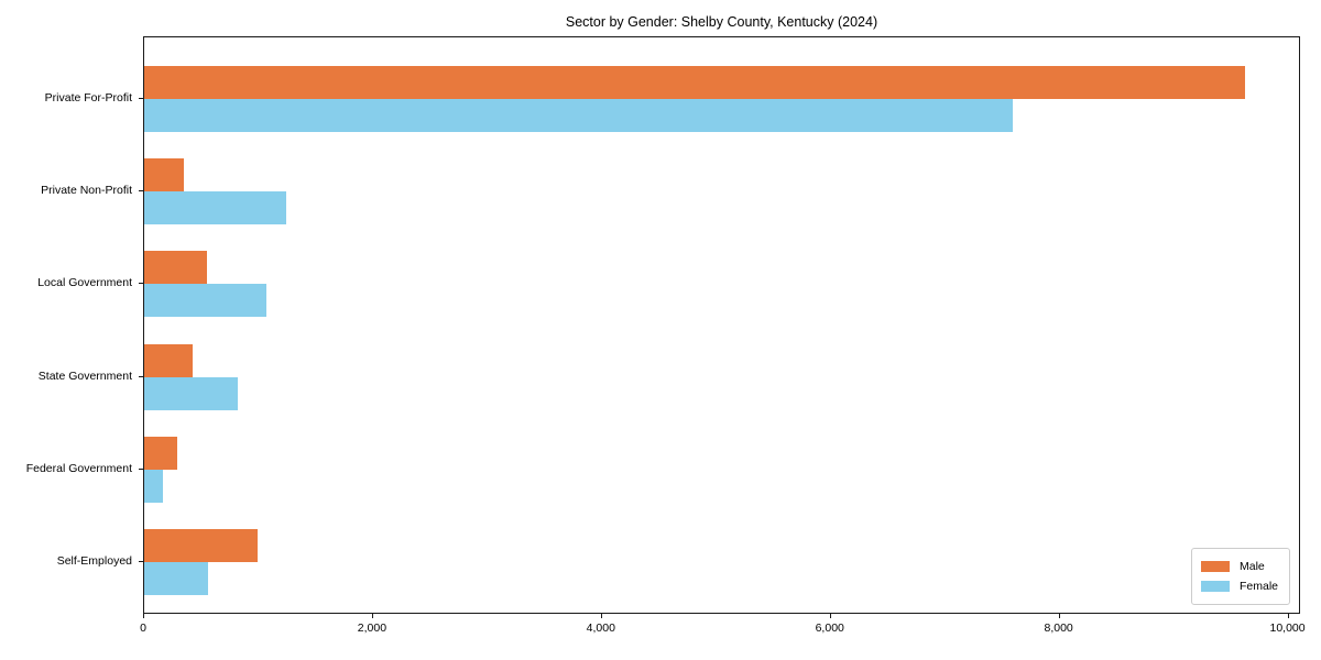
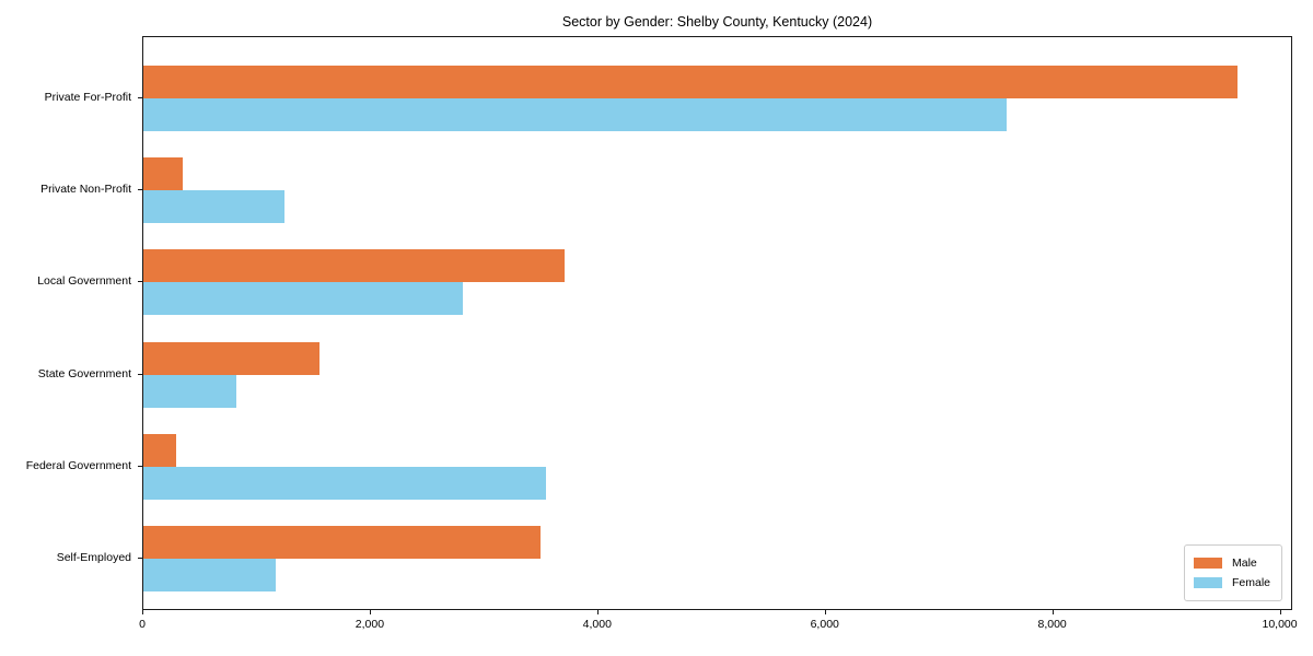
Male/Local Government: 550 -> 3710
Female/Local Government: 1070 -> 2810
Male/State Government: 420 -> 1550
Female/Federal Government: 160 -> 3550
Male/Self-Employed: 990 -> 3500
Female/Self-Employed: 560 -> 1170
